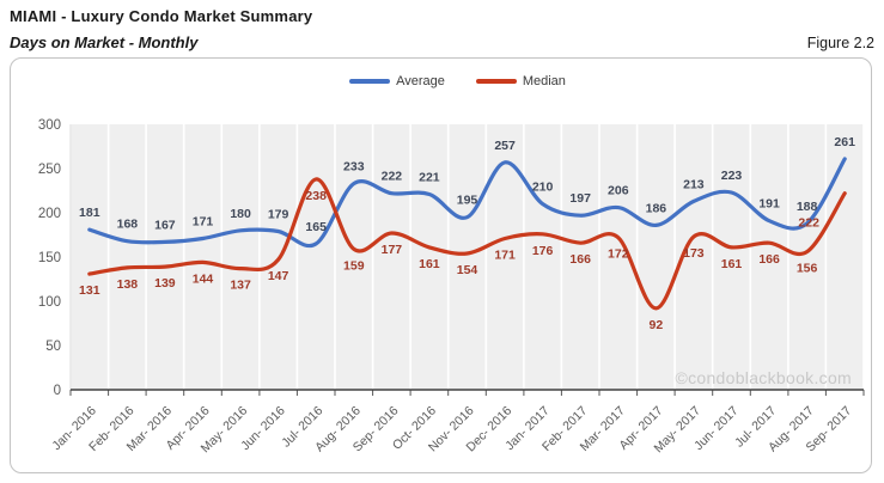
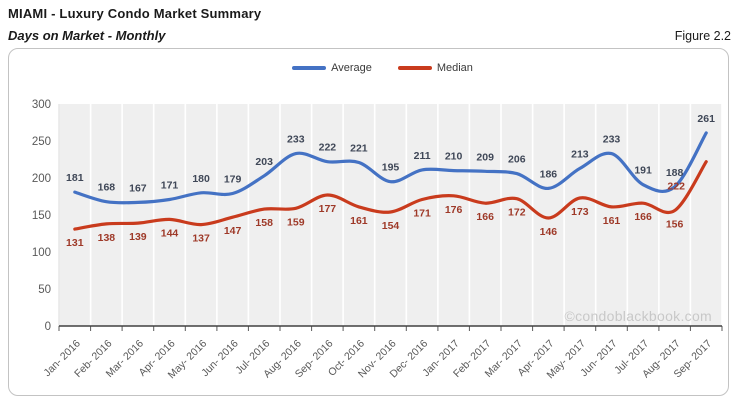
Average/Jul- 2016: 165 -> 203
Median/Jul- 2016: 238 -> 158
Average/Dec- 2016: 257 -> 211
Average/Feb- 2017: 197 -> 209
Median/Apr- 2017: 92 -> 146
Average/Jun- 2017: 223 -> 233
